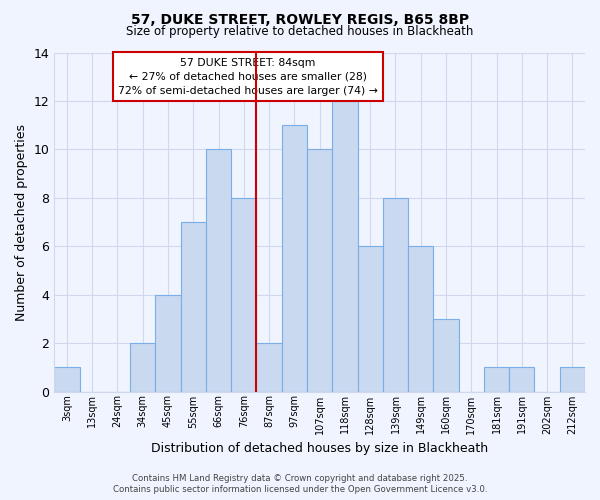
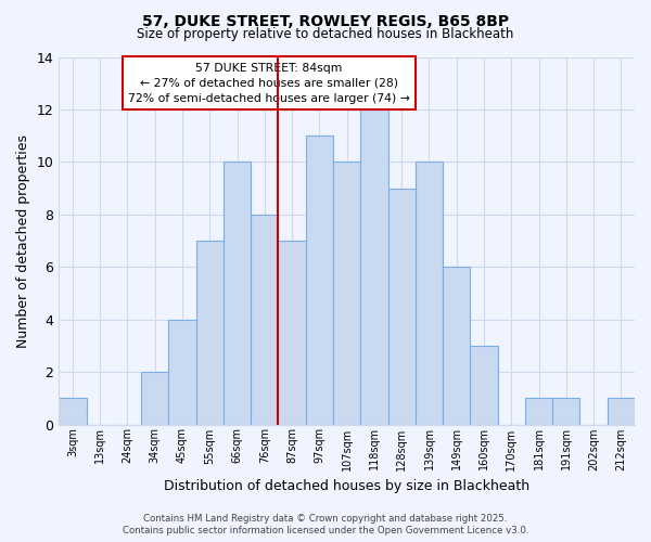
87sqm: 2 -> 7
128sqm: 6 -> 9
139sqm: 8 -> 10
